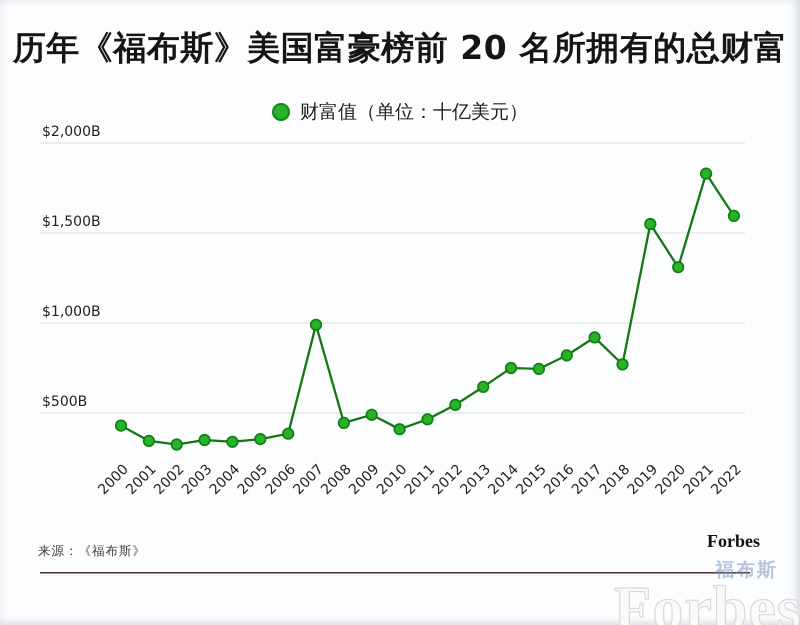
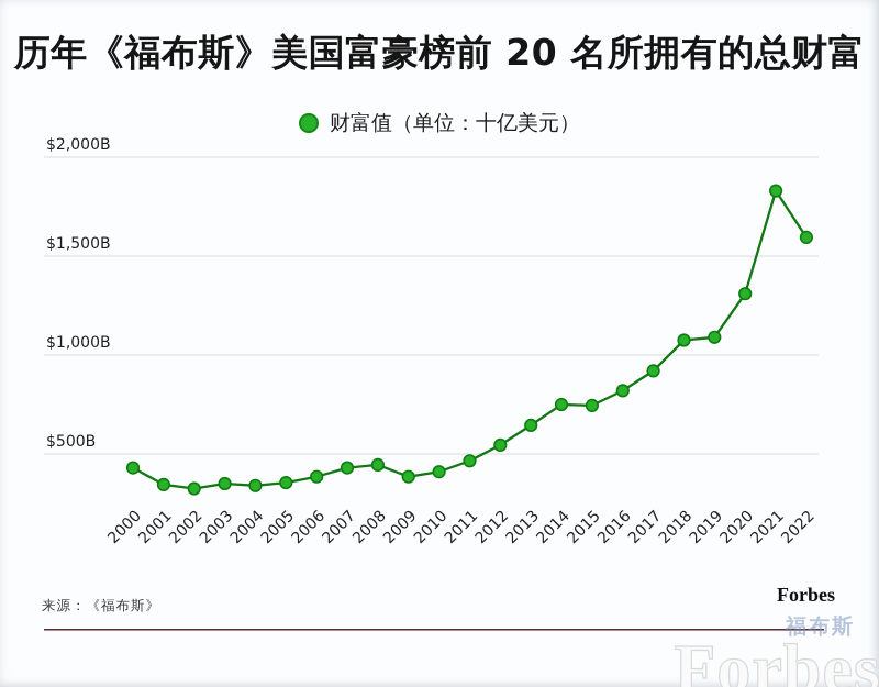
2007: $990B -> $430B
2009: $490B -> $380B
2018: $770B -> $1080B
2019: $1550B -> $1090B
